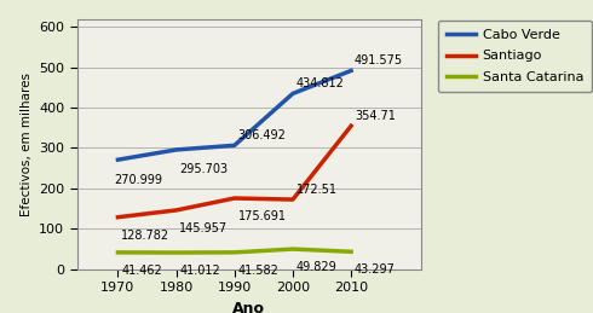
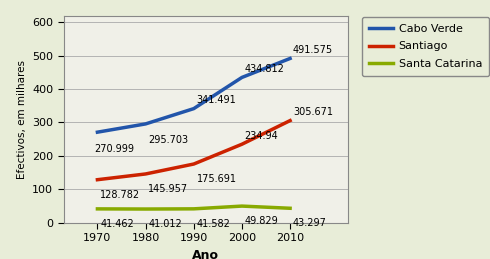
Cabo Verde/1990: 306.492 -> 341.491
Santiago/2000: 172.51 -> 234.94
Santiago/2010: 354.71 -> 305.671
